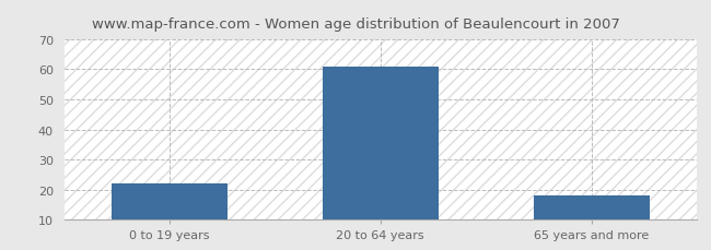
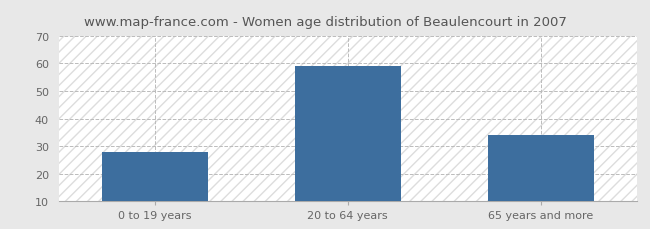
0 to 19 years: 22 -> 28
20 to 64 years: 61 -> 59
65 years and more: 18 -> 34
